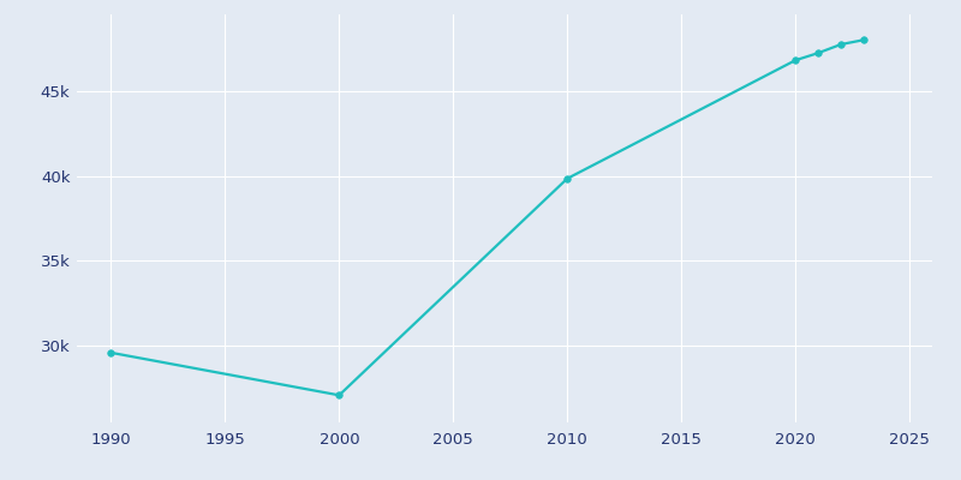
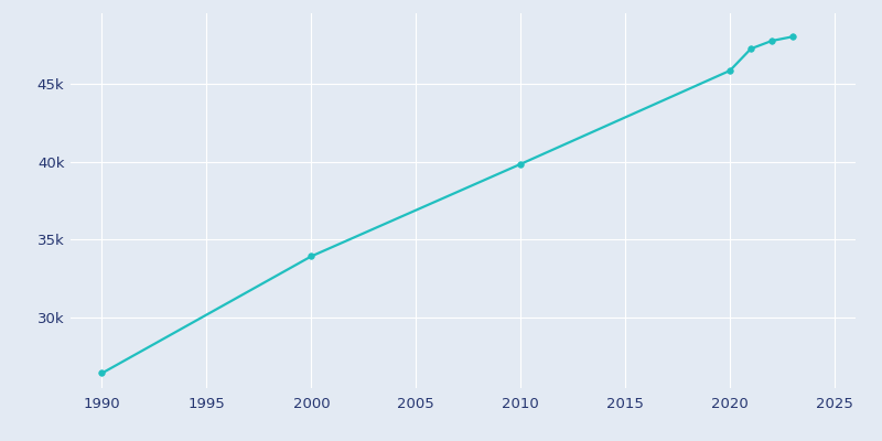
1990: 29.6k -> 26.5k
2000: 27.1k -> 33.9k
2020: 46.8k -> 45.8k
